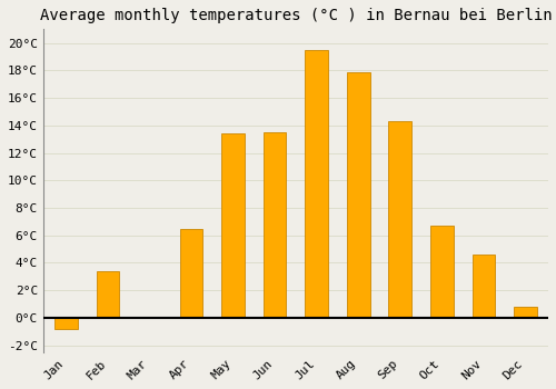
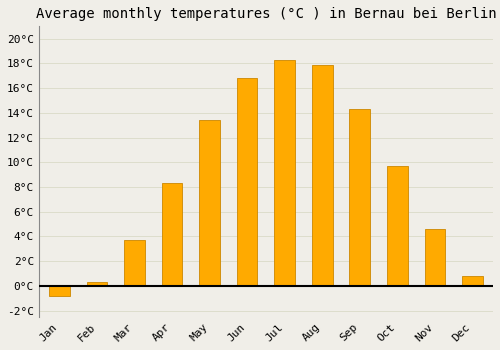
Feb: 3.4°C -> 0.3°C
Mar: 0.1°C -> 3.7°C
Apr: 6.5°C -> 8.3°C
Jun: 13.5°C -> 16.8°C
Jul: 19.5°C -> 18.3°C
Oct: 6.7°C -> 9.7°C
